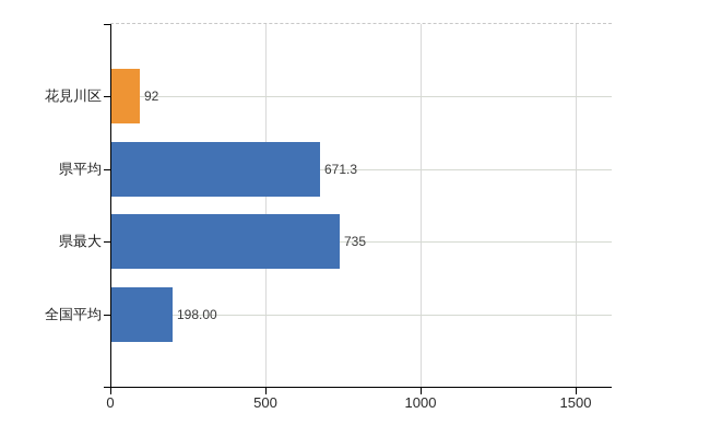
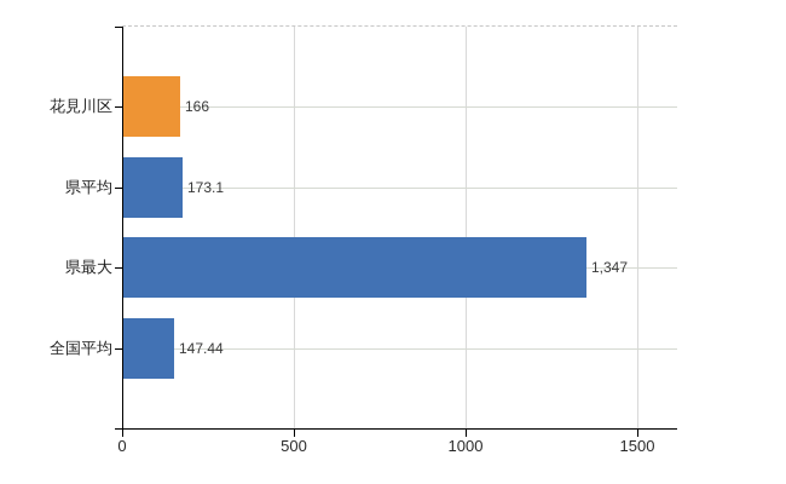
花見川区: 92 -> 166
県平均: 671.3 -> 173.1
県最大: 735 -> 1,347
全国平均: 198.00 -> 147.44
